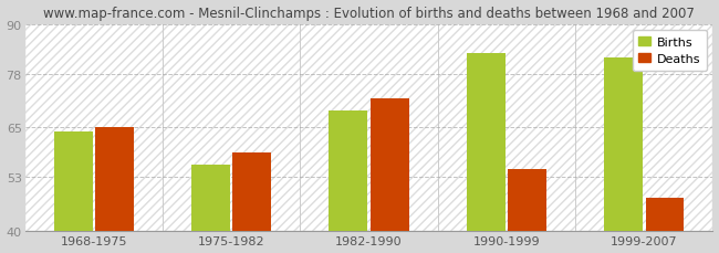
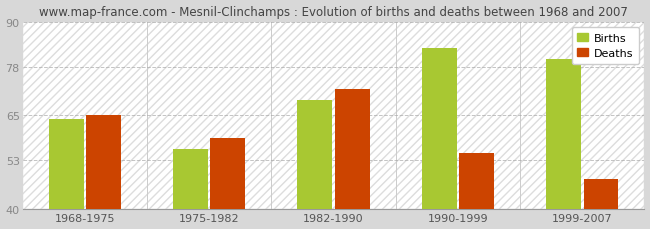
Births/1999-2007: 82 -> 80
